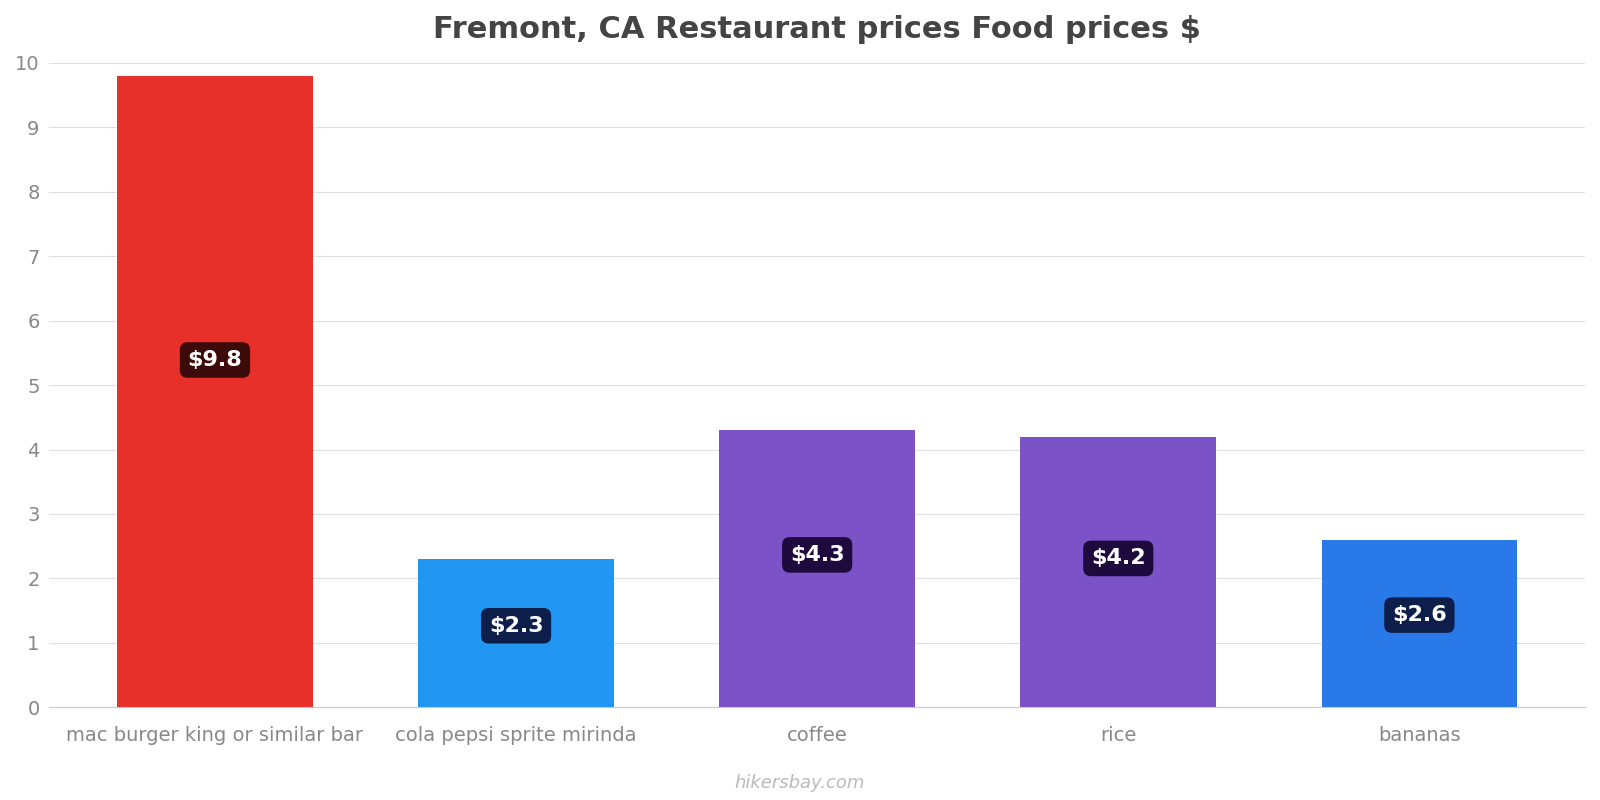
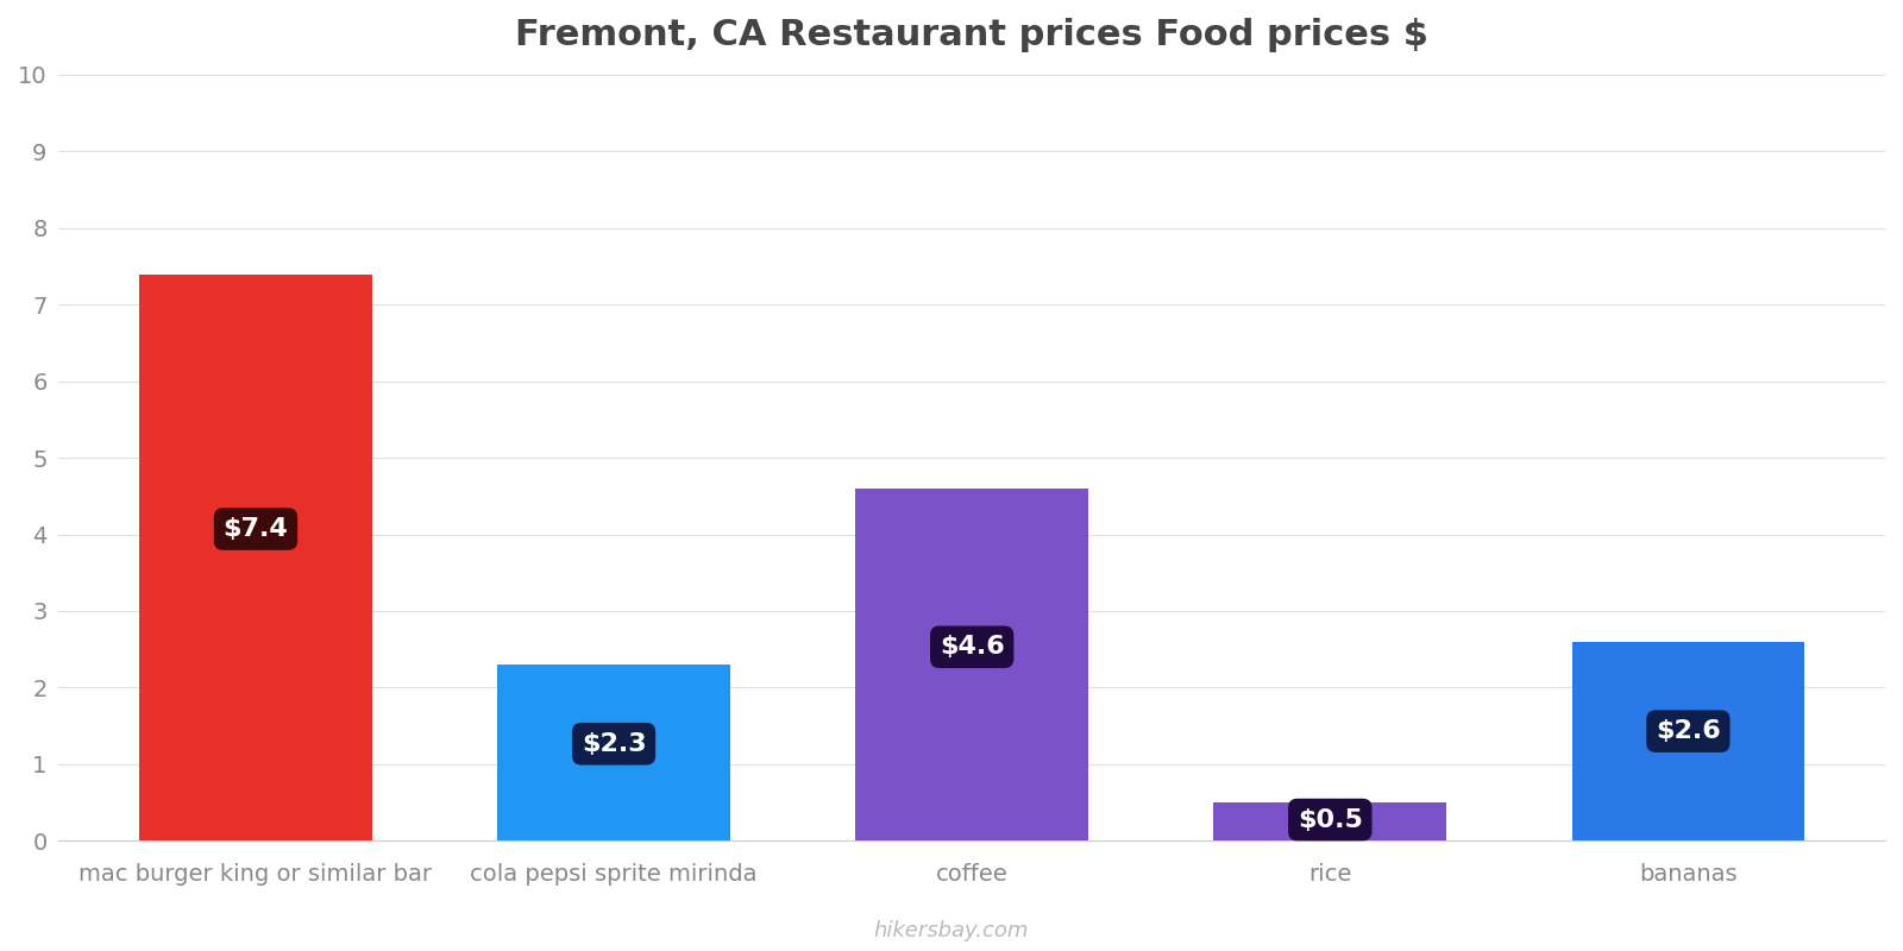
mac burger king or similar bar: $9.8 -> $7.4
coffee: $4.3 -> $4.6
rice: $4.2 -> $0.5
